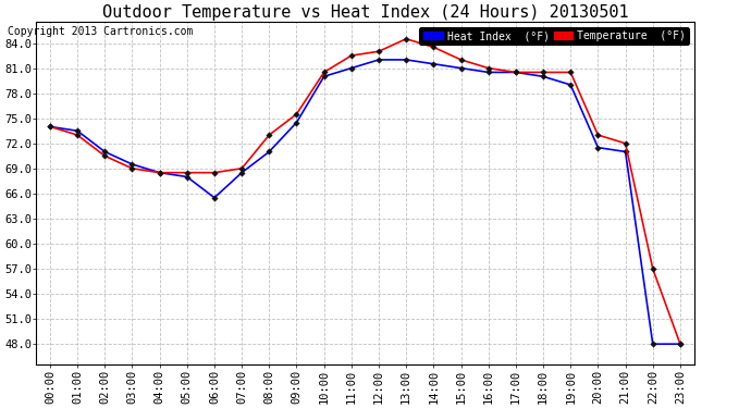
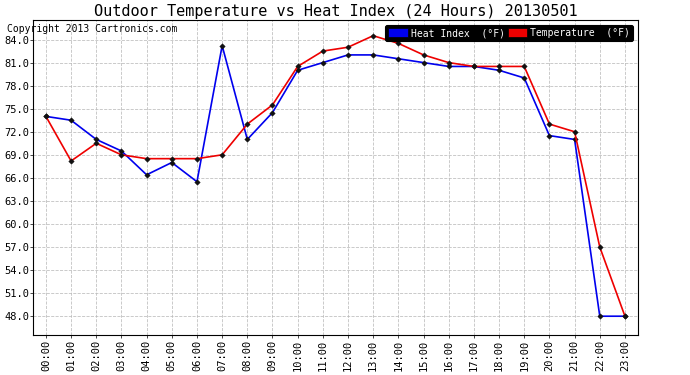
Temperature (°F)/01:00: 73.0 -> 68.2
Heat Index (°F)/04:00: 68.5 -> 66.4
Heat Index (°F)/07:00: 68.5 -> 83.2
